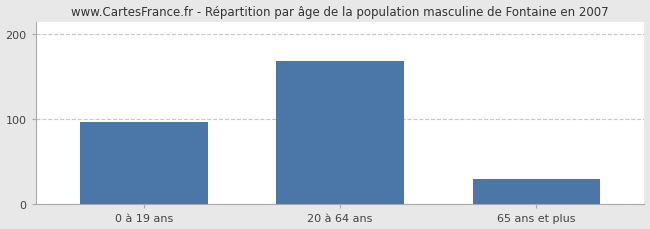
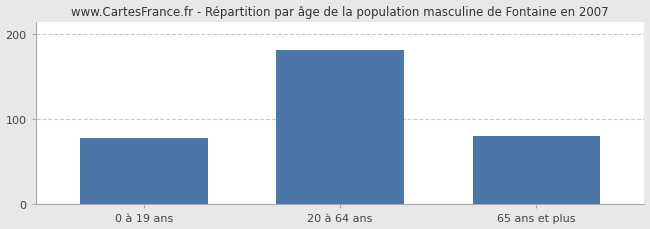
0 à 19 ans: 97 -> 78
20 à 64 ans: 168 -> 182
65 ans et plus: 30 -> 80
